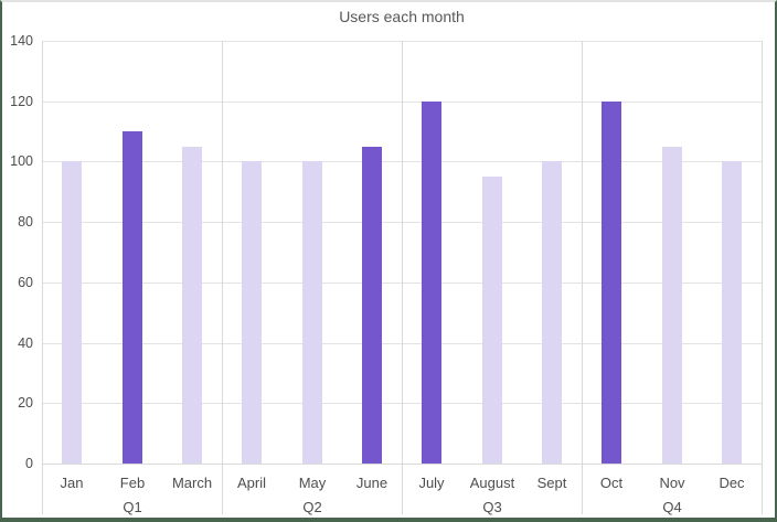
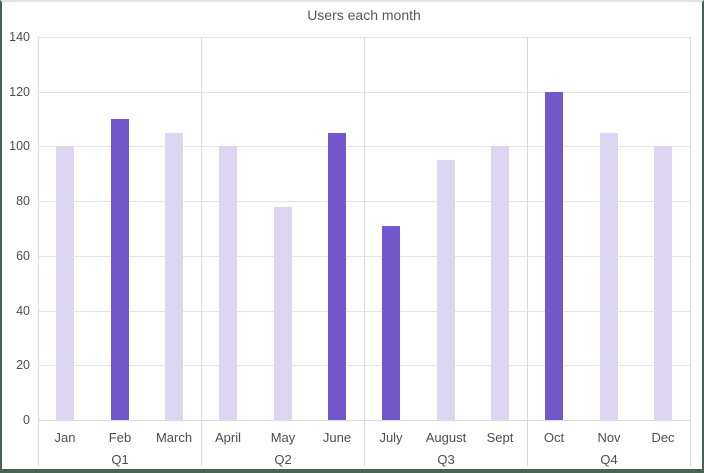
May: 100 -> 78
July: 120 -> 71
